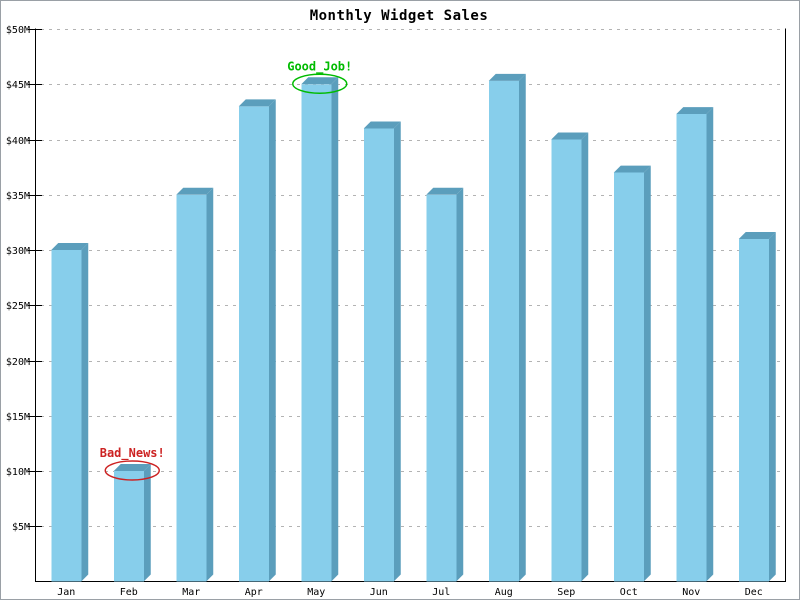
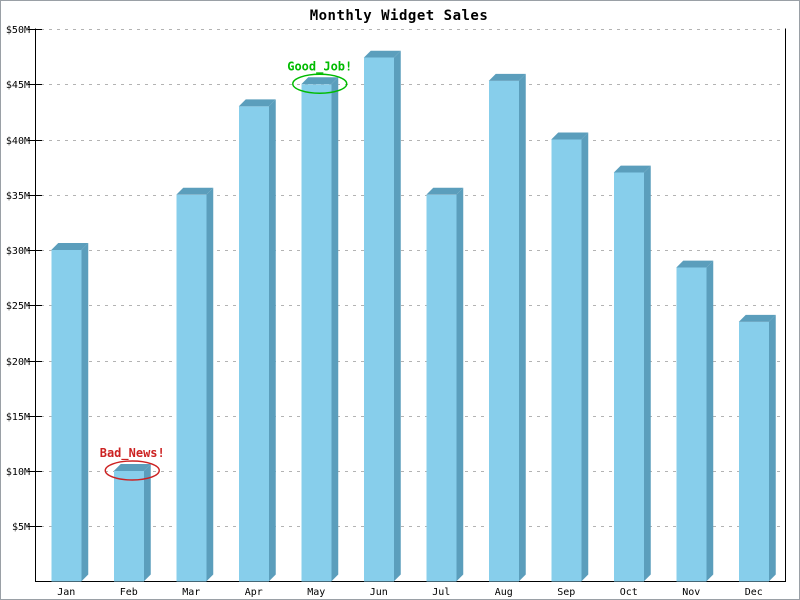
Jun: $41.0M -> $47.4M
Nov: $42.3M -> $28.4M
Dec: $31.0M -> $23.5M
